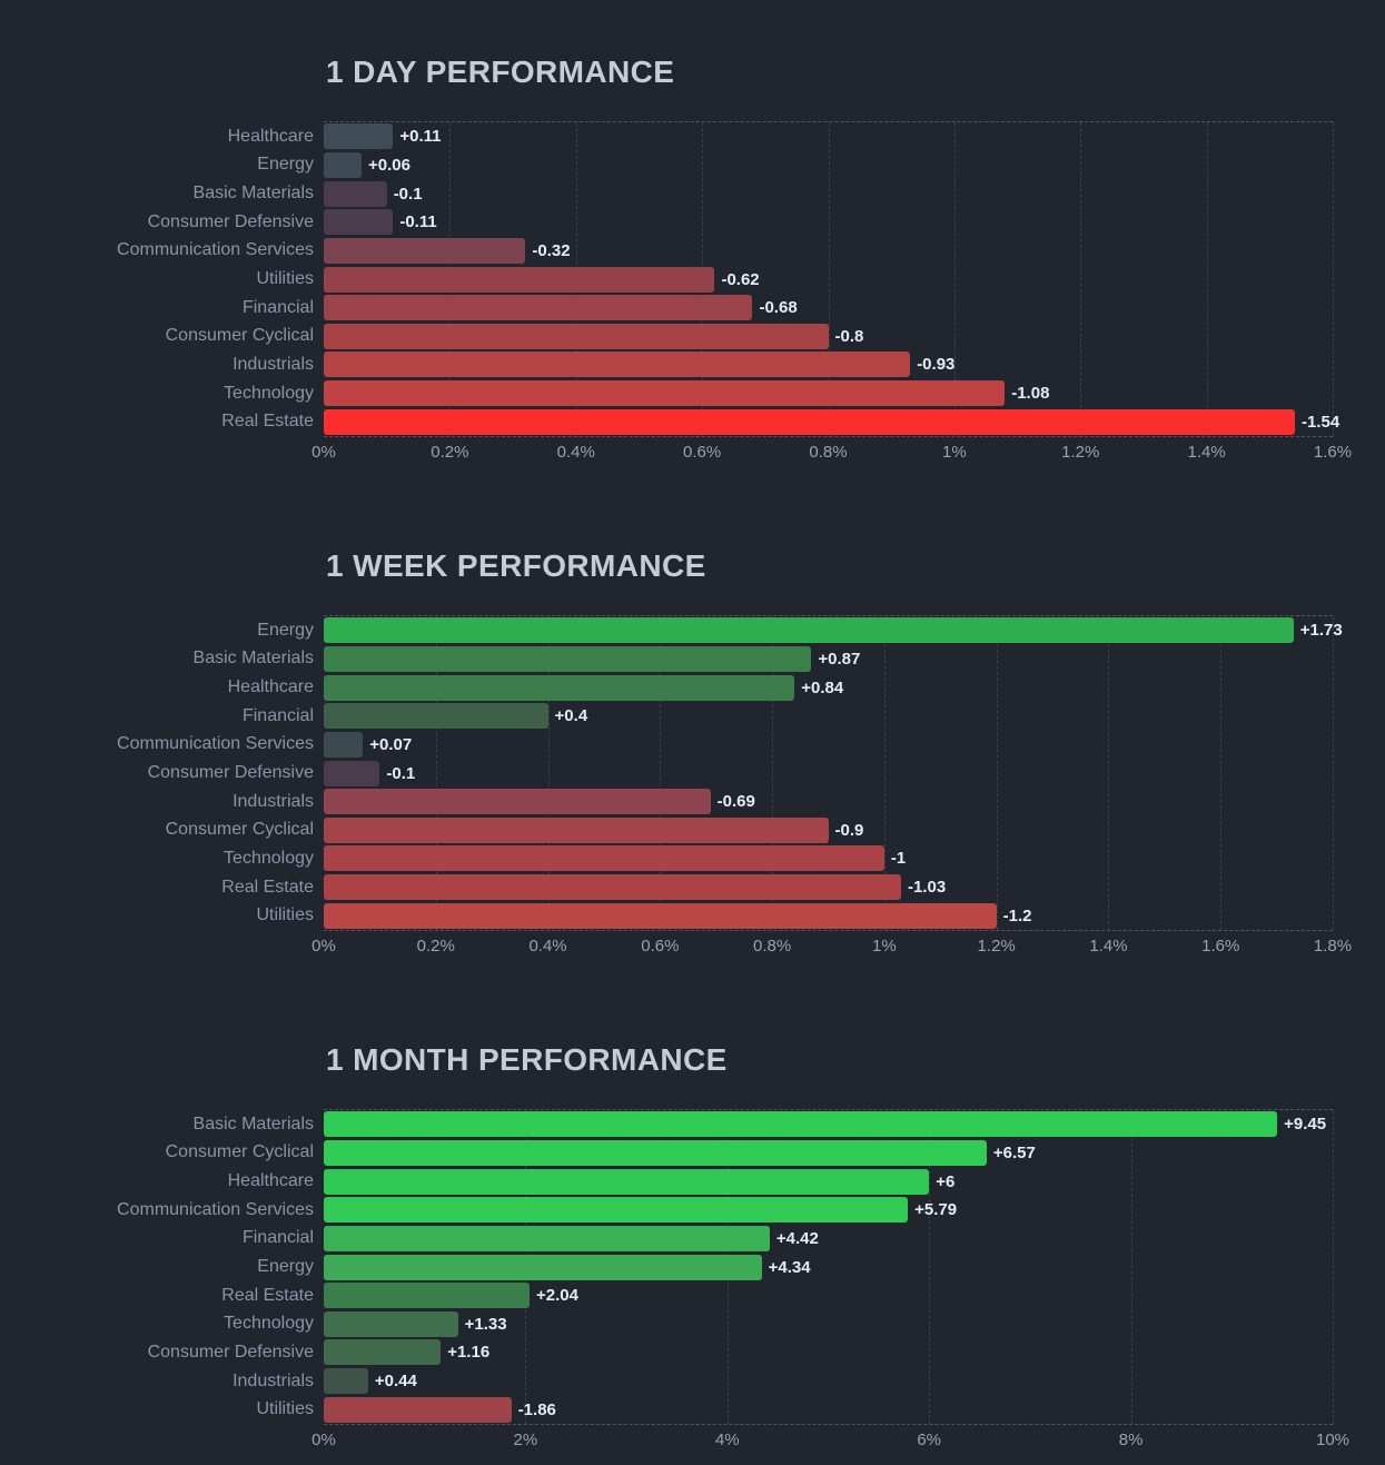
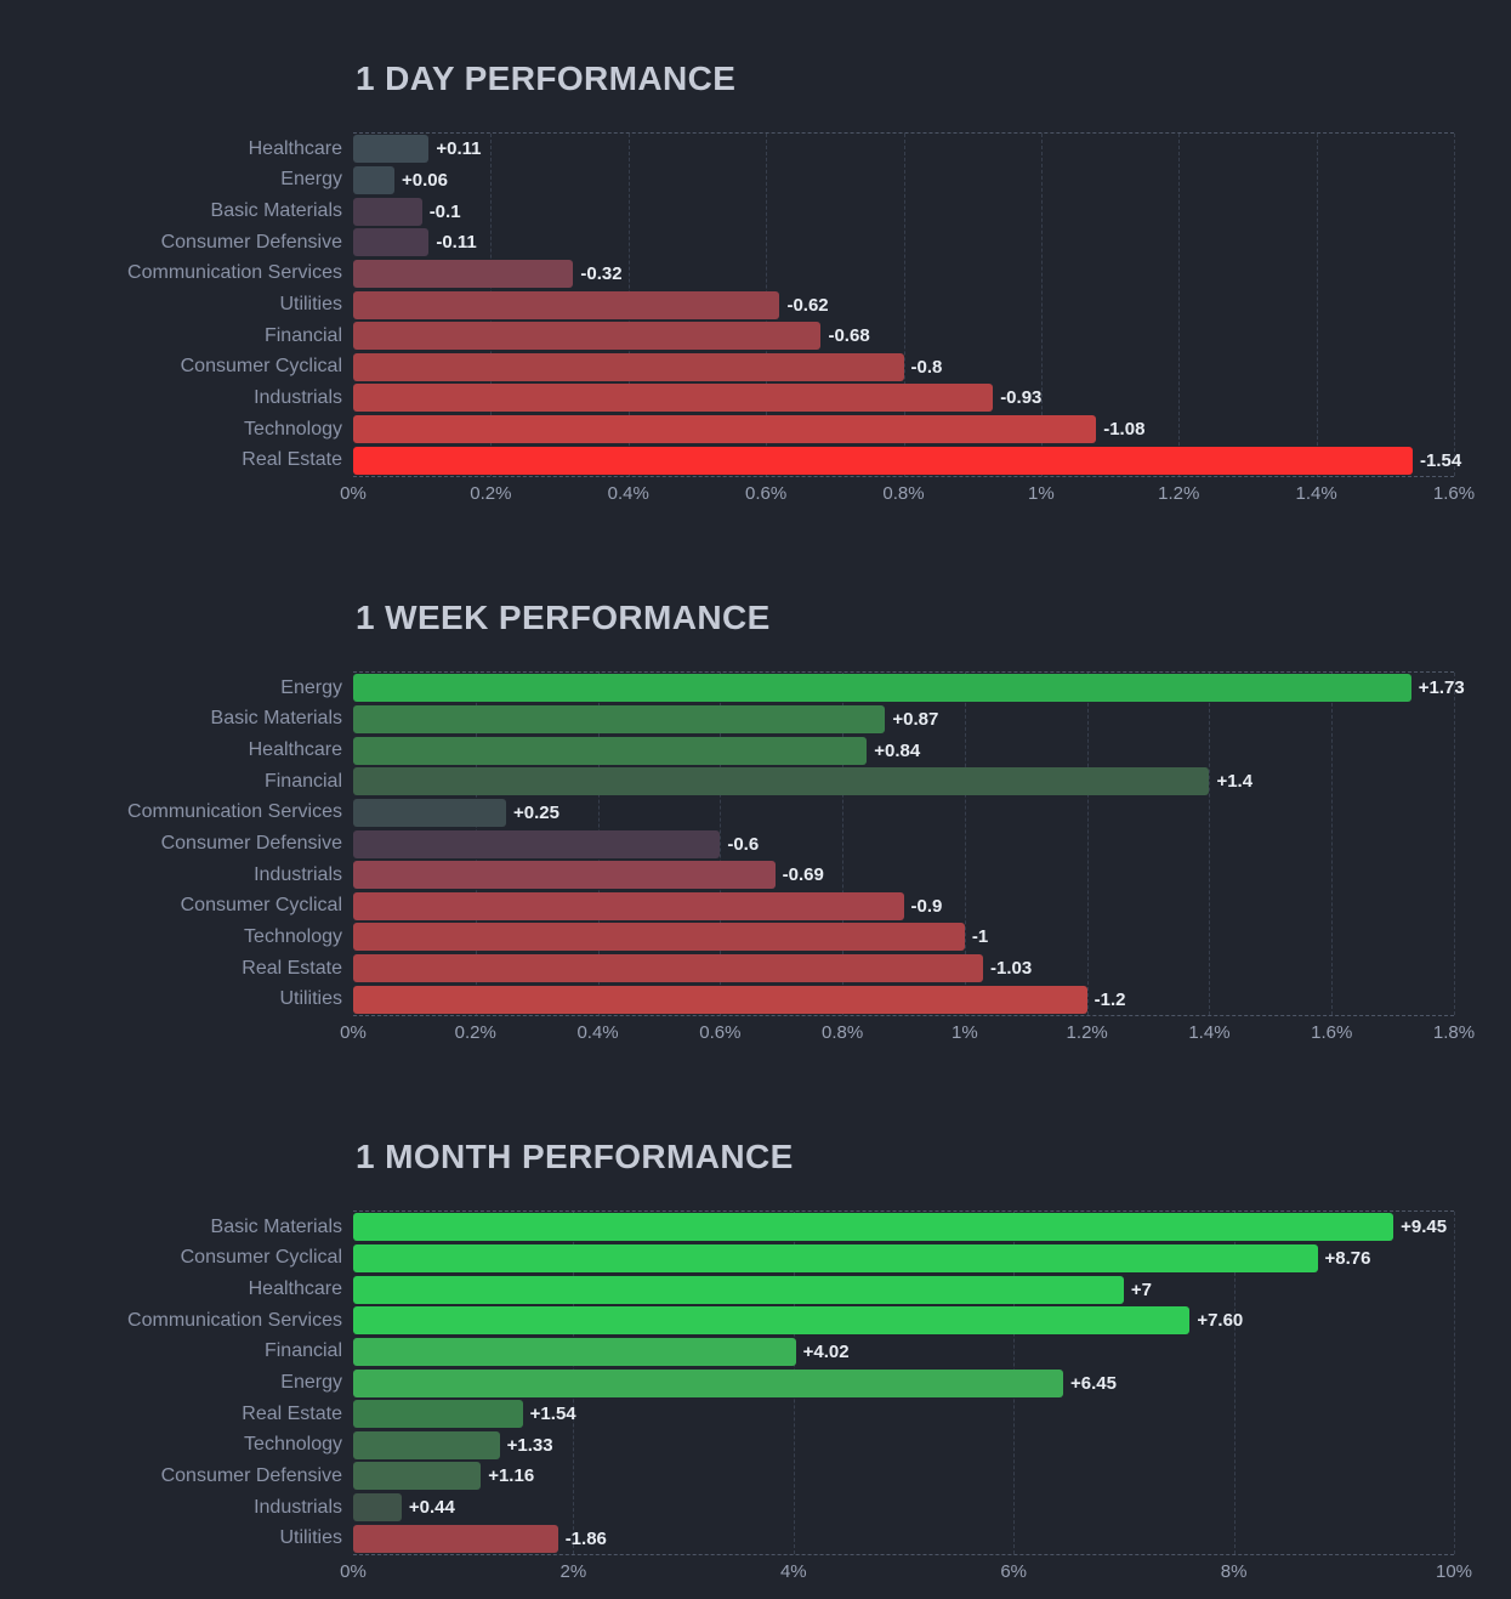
1 WEEK PERFORMANCE/Financial: +0.4 -> +1.4
1 WEEK PERFORMANCE/Communication Services: +0.07 -> +0.25
1 WEEK PERFORMANCE/Consumer Defensive: -0.1 -> -0.6
1 MONTH PERFORMANCE/Consumer Cyclical: +6.57 -> +8.76
1 MONTH PERFORMANCE/Healthcare: +6 -> +7
1 MONTH PERFORMANCE/Communication Services: +5.79 -> +7.60
1 MONTH PERFORMANCE/Financial: +4.42 -> +4.02
1 MONTH PERFORMANCE/Energy: +4.34 -> +6.45
1 MONTH PERFORMANCE/Real Estate: +2.04 -> +1.54
